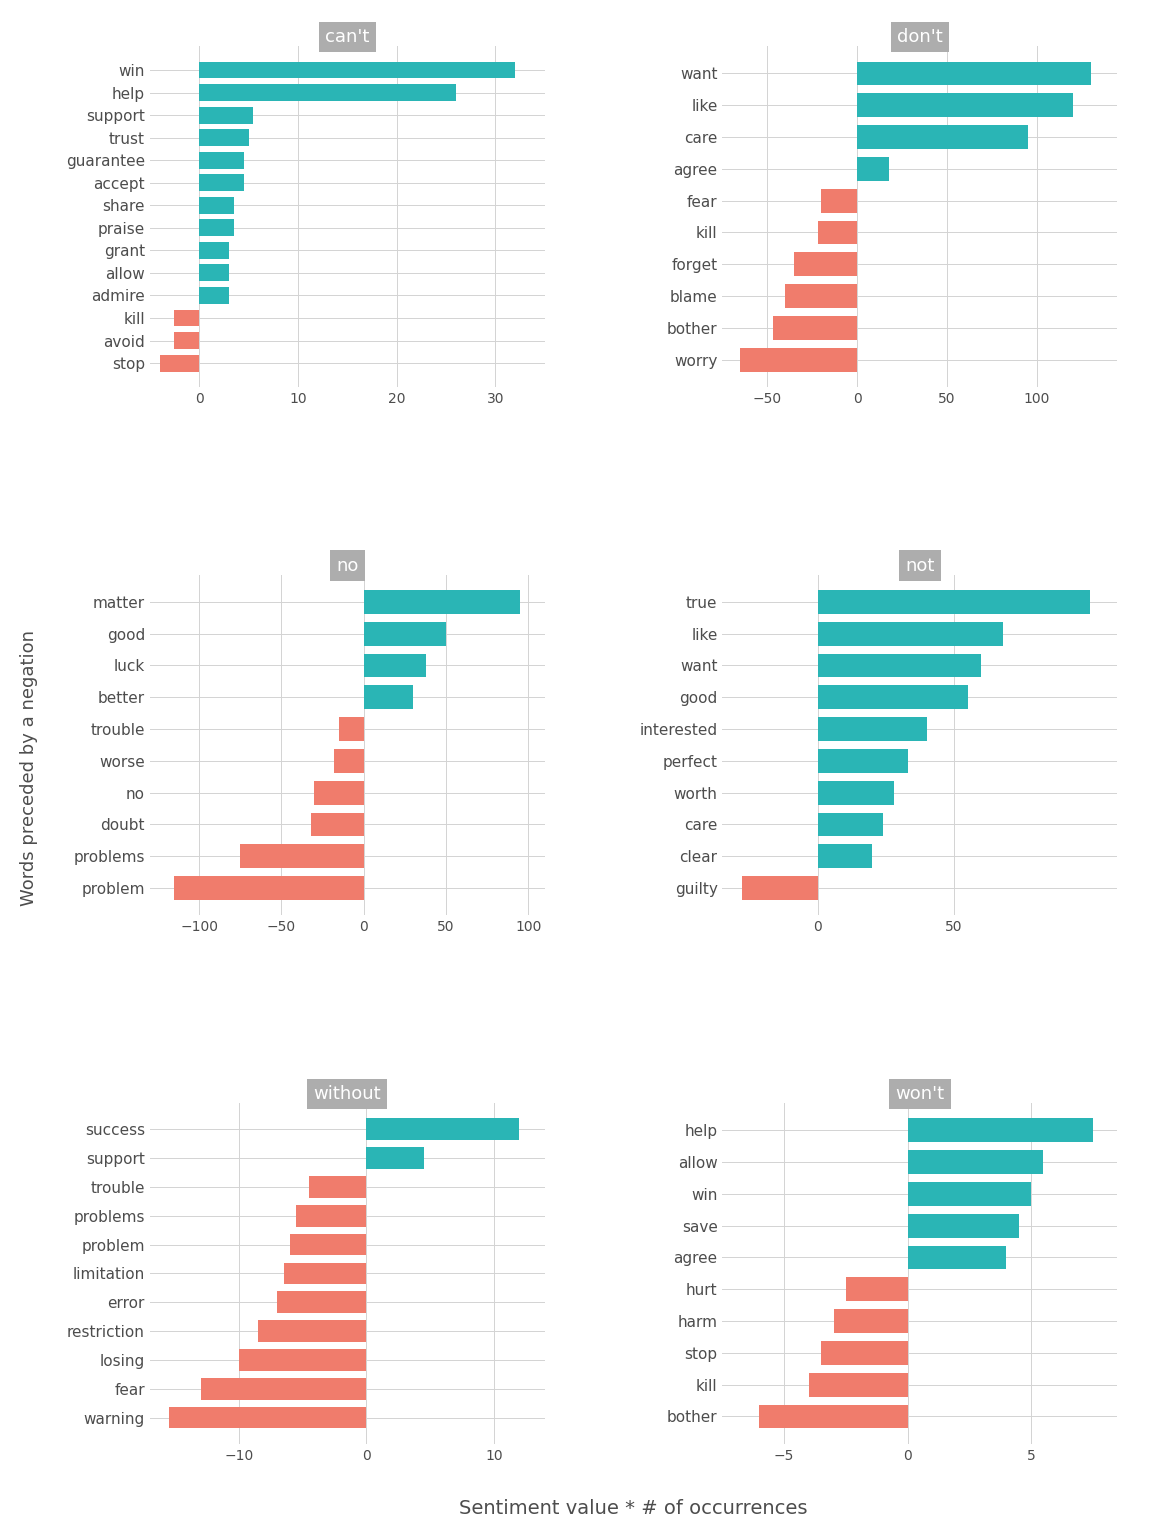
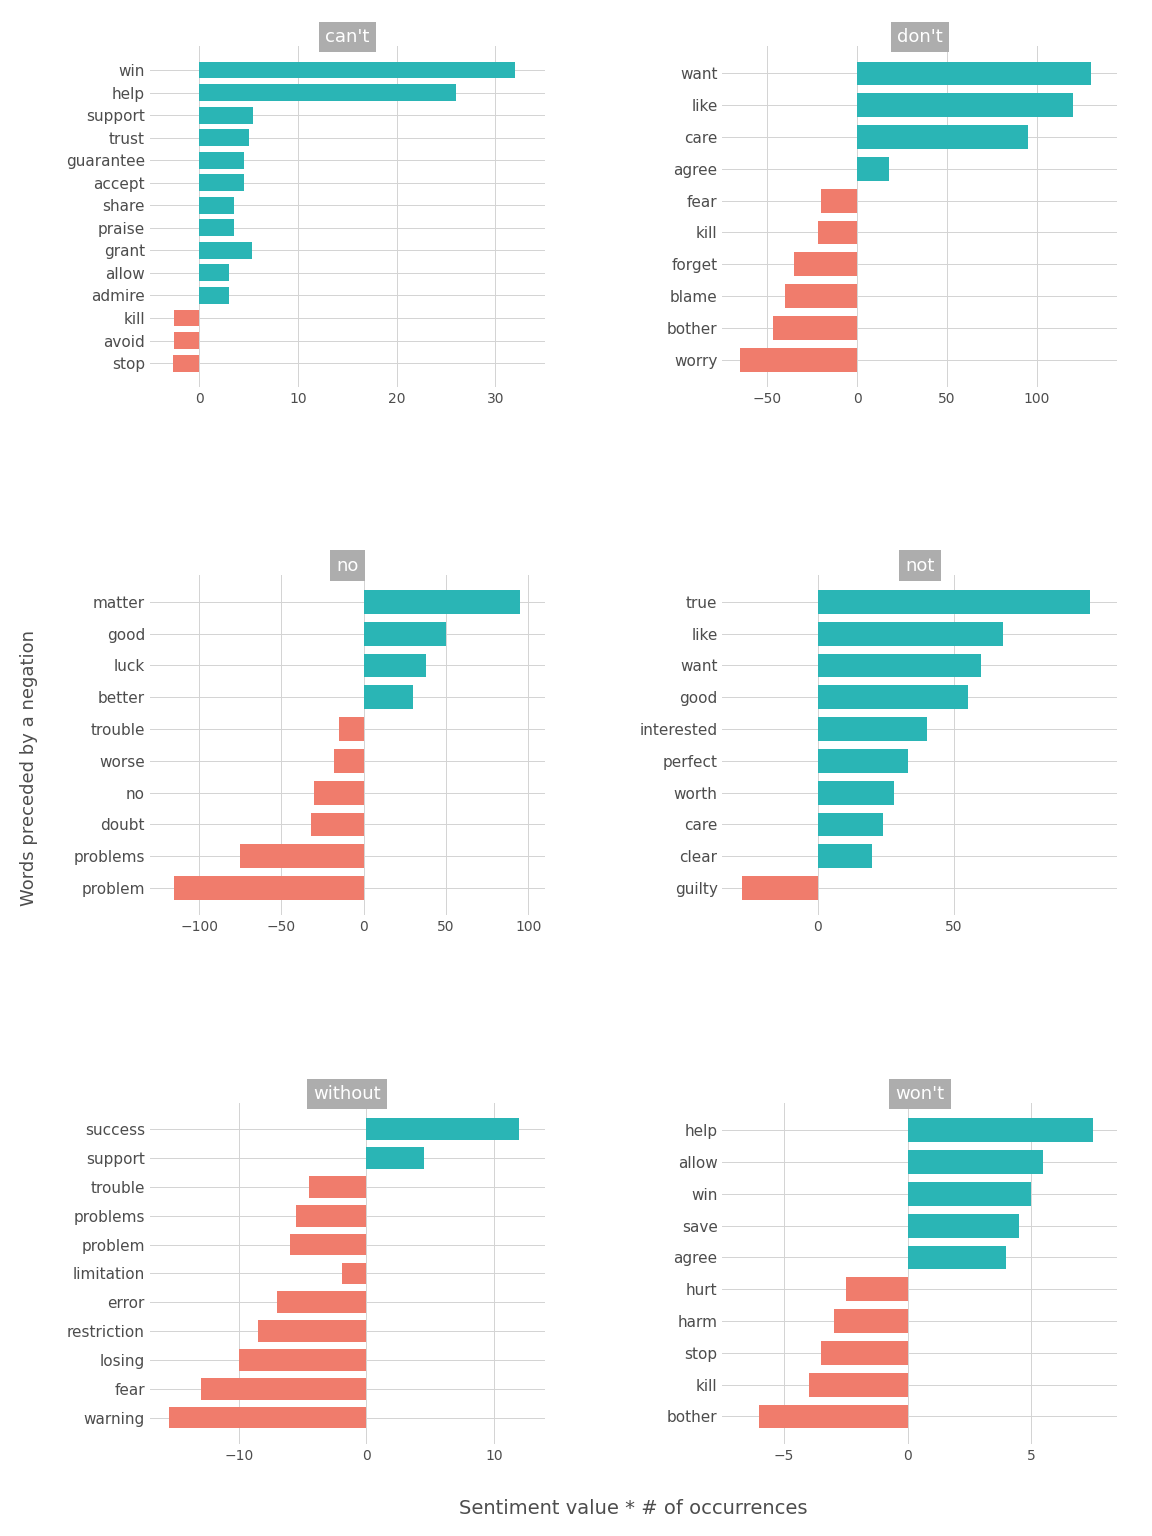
can't/grant: 3.0 -> 5.4
can't/stop: -4.0 -> -2.6
without/limitation: -6.5 -> -1.9
